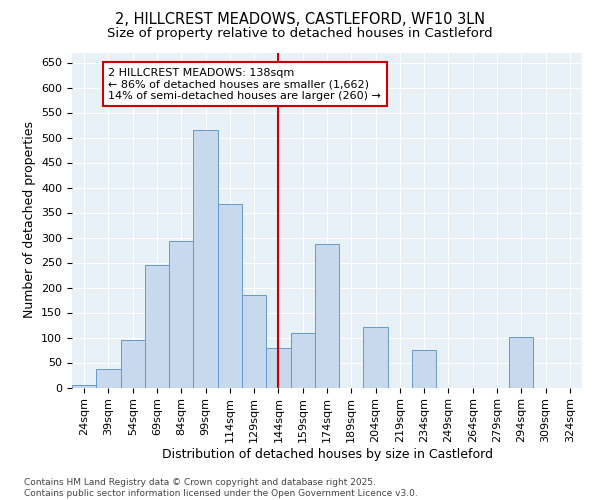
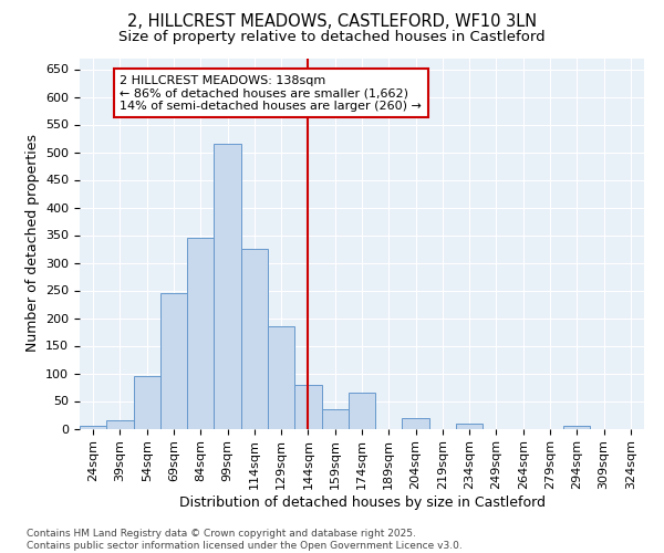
39sqm: 38 -> 15
84sqm: 294 -> 345
114sqm: 368 -> 325
159sqm: 110 -> 35
174sqm: 288 -> 65
204sqm: 122 -> 20
234sqm: 76 -> 10
294sqm: 102 -> 5
